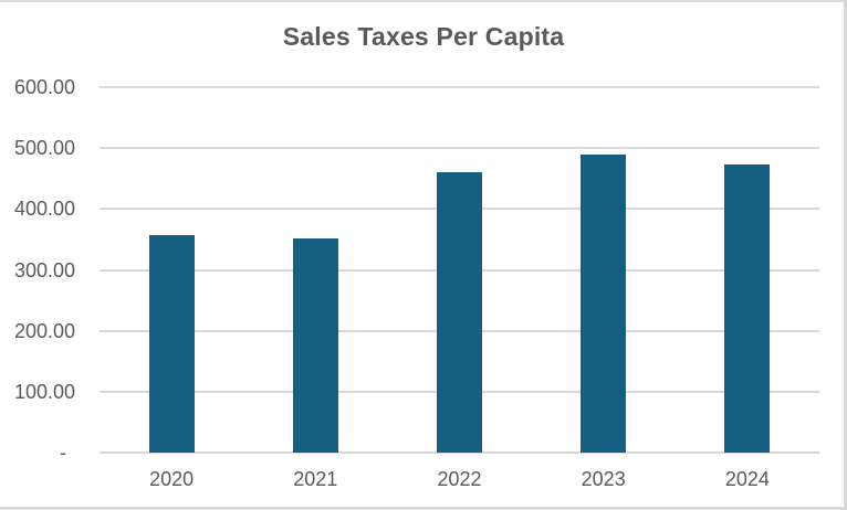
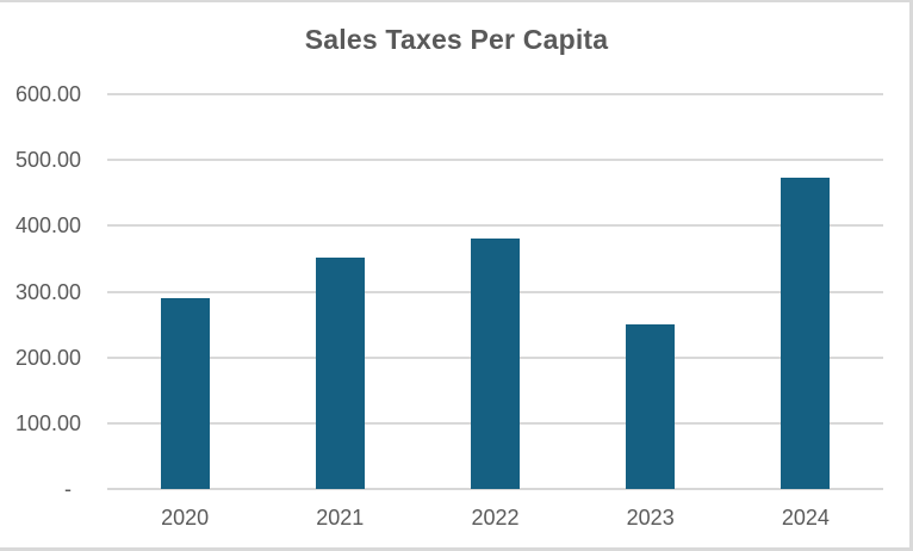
2020: 360 -> 290
2022: 460 -> 380
2023: 490 -> 250
